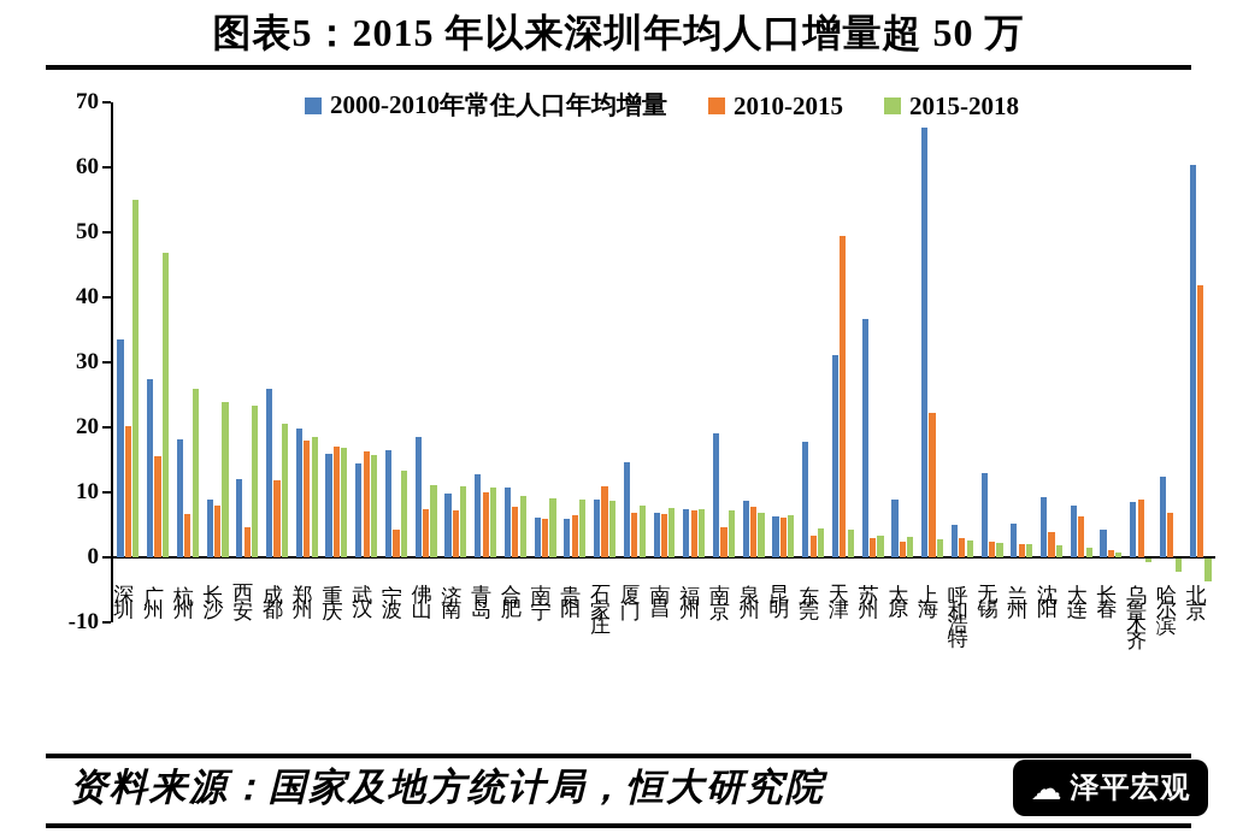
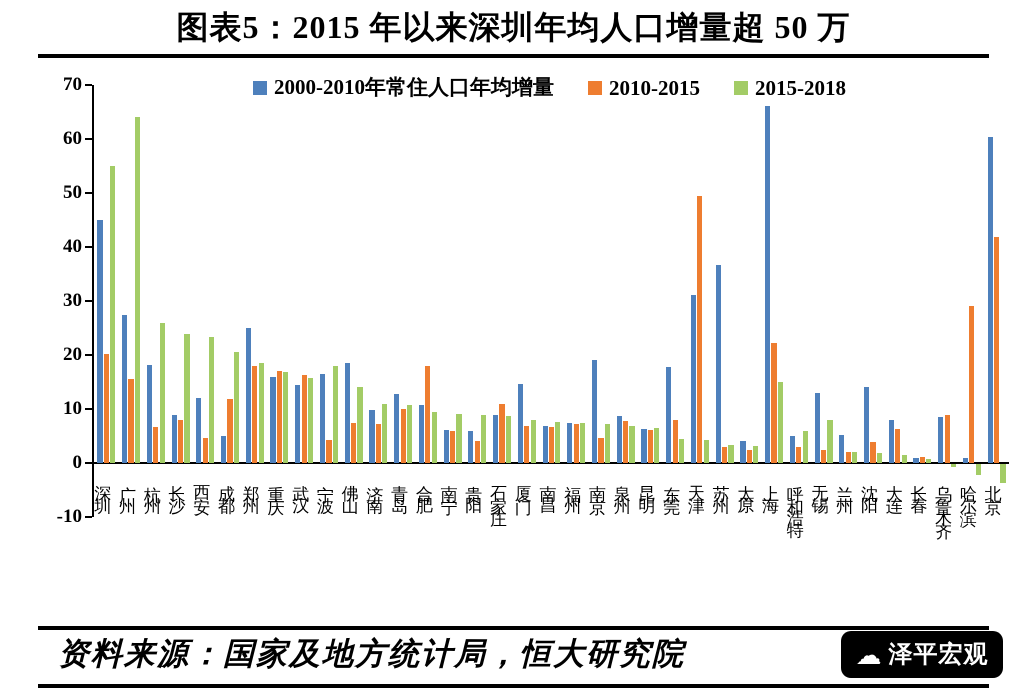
2000-2010年常住人口年均增量/深圳: 34 -> 45
2015-2018/广州: 47 -> 64
2000-2010年常住人口年均增量/成都: 26 -> 5
2000-2010年常住人口年均增量/郑州: 20 -> 25
2015-2018/宁波: 13 -> 18
2015-2018/佛山: 11 -> 14
2010-2015/合肥: 8 -> 18
2010-2015/贵阳: 6 -> 4
2010-2015/东莞: 3 -> 8
2000-2010年常住人口年均增量/太原: 9 -> 4
2015-2018/上海: 3 -> 15
2015-2018/呼和浩特: 3 -> 6
2015-2018/无锡: 2 -> 8
2000-2010年常住人口年均增量/沈阳: 9 -> 14
2000-2010年常住人口年均增量/长春: 4 -> 1
2000-2010年常住人口年均增量/哈尔滨: 12 -> 1
2010-2015/哈尔滨: 7 -> 29
